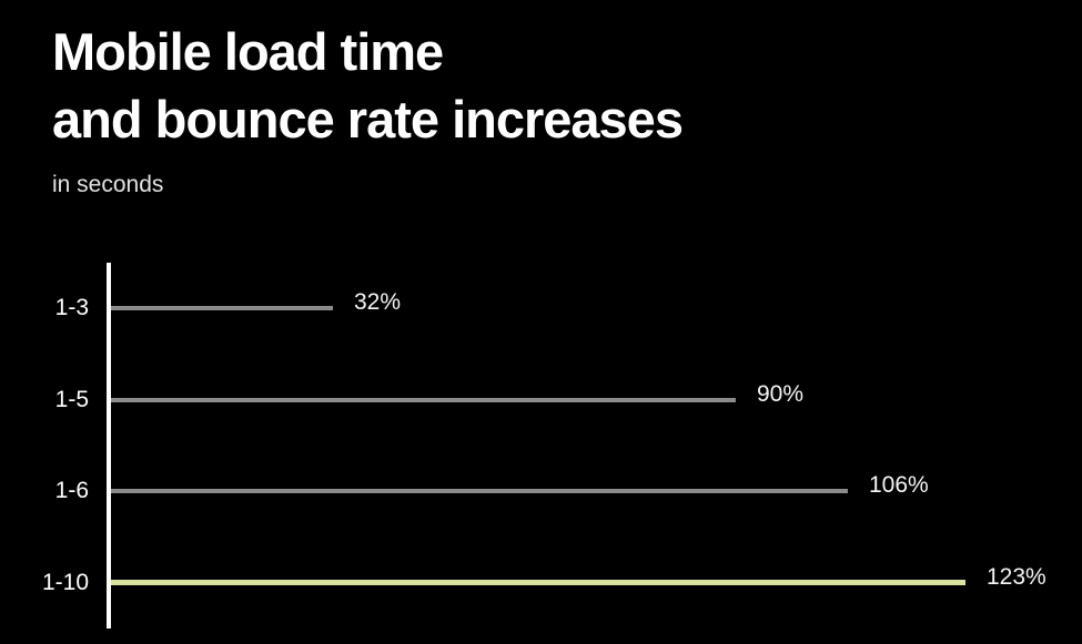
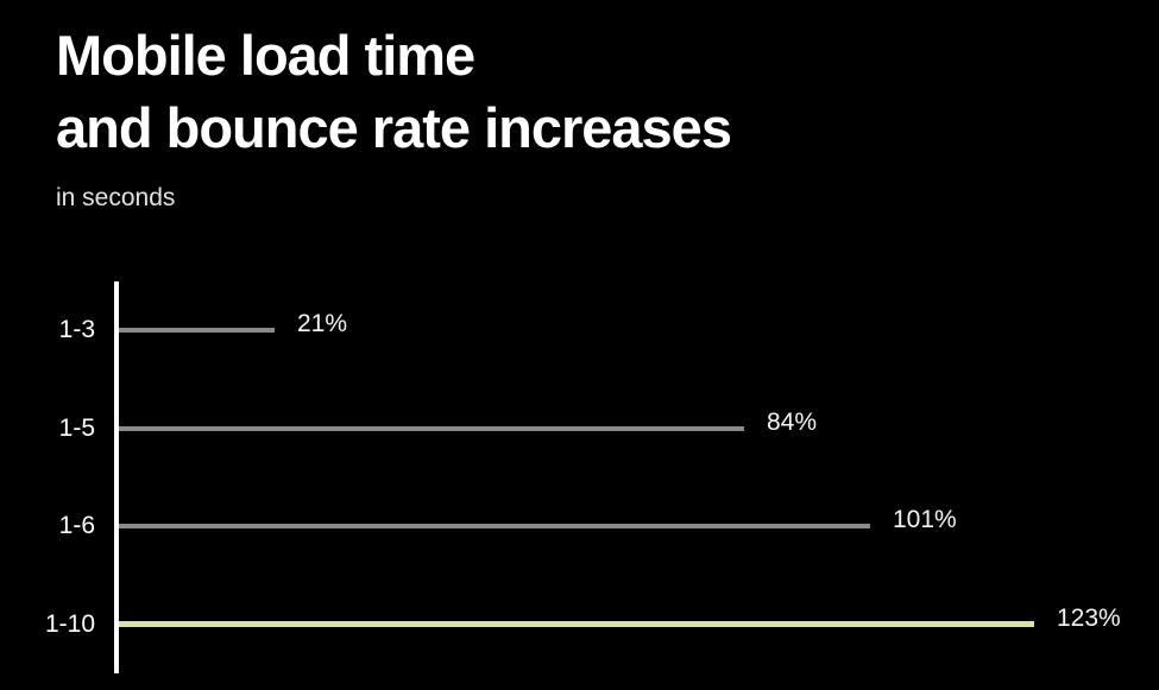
1-3: 32% -> 21%
1-5: 90% -> 84%
1-6: 106% -> 101%
